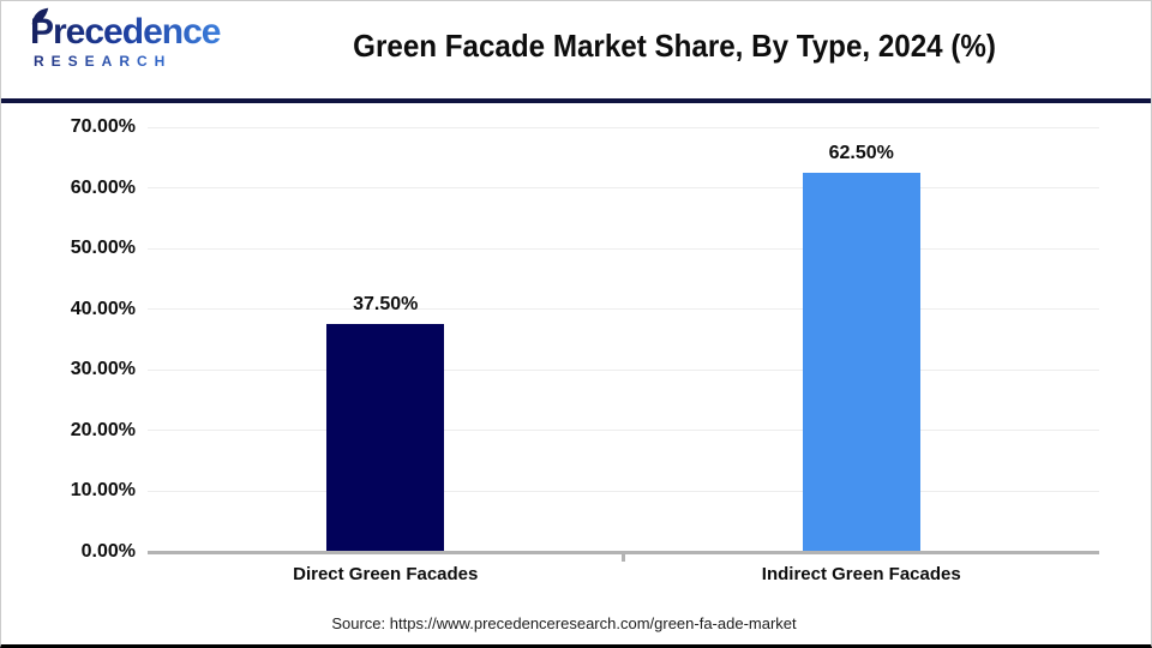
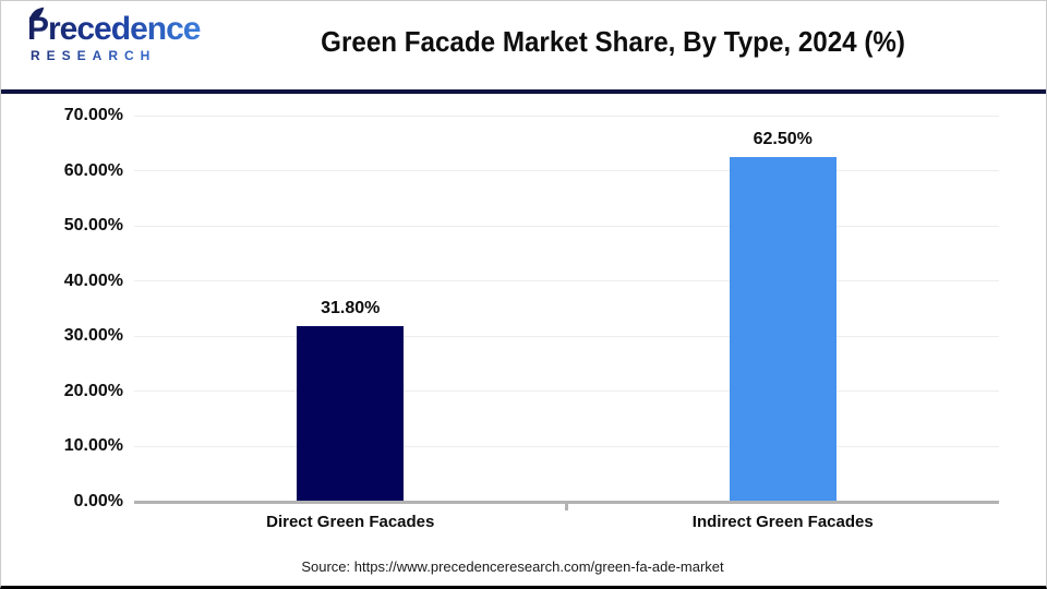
Direct Green Facades: 37.50% -> 31.80%
